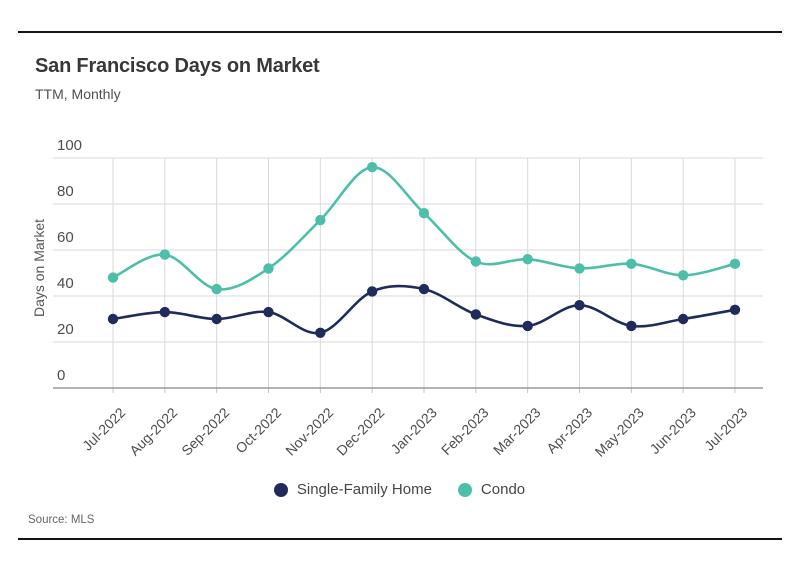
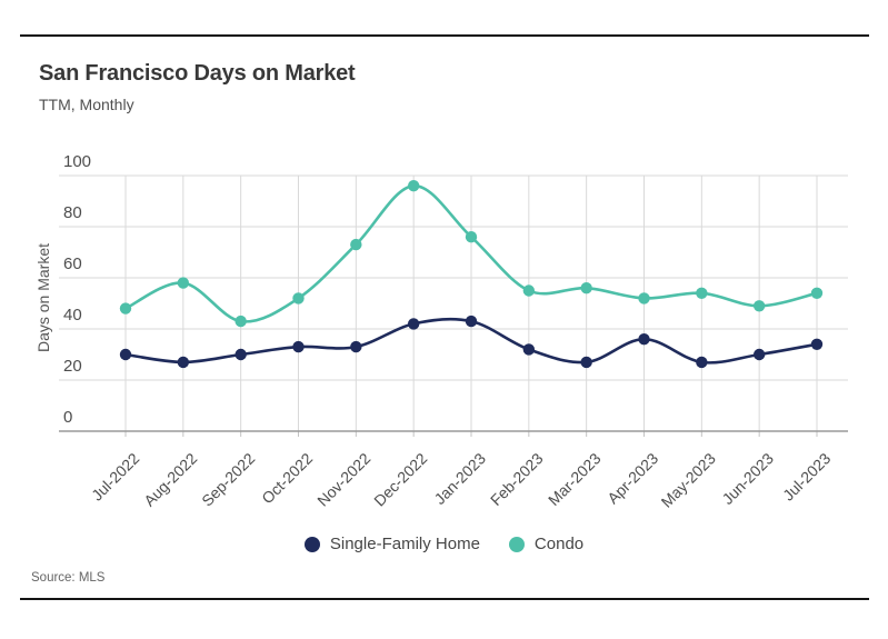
Single-Family Home/Aug-2022: 33 -> 27
Single-Family Home/Nov-2022: 24 -> 33
